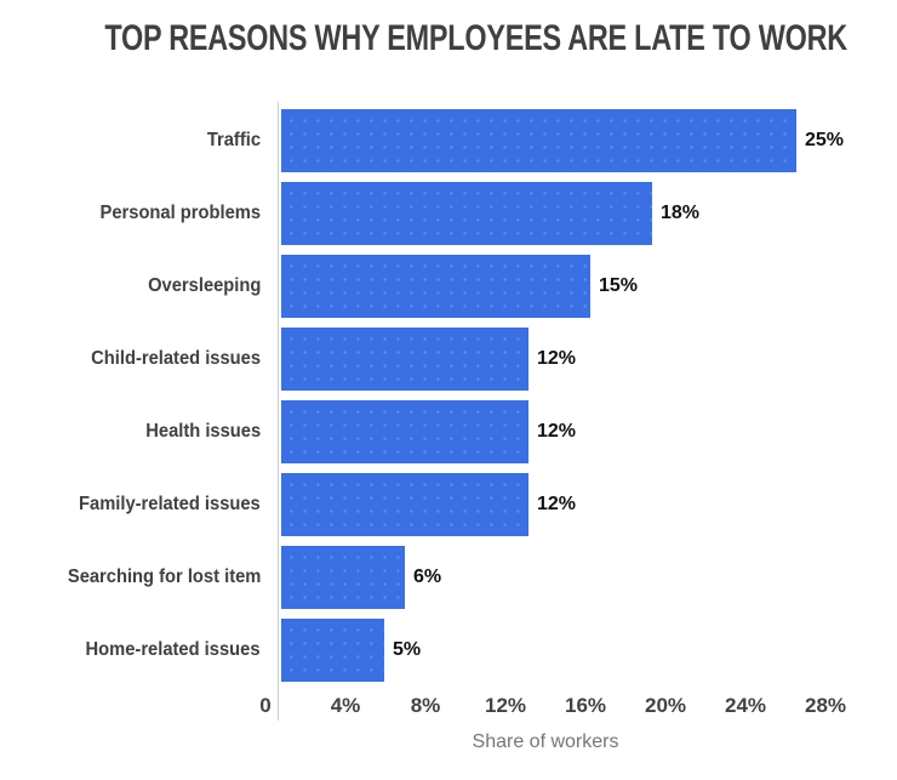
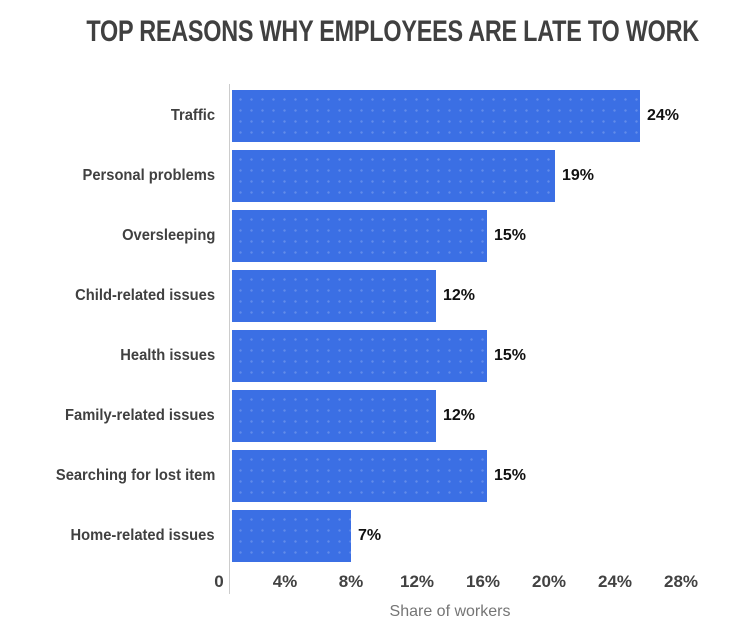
Traffic: 25% -> 24%
Personal problems: 18% -> 19%
Health issues: 12% -> 15%
Searching for lost item: 6% -> 15%
Home-related issues: 5% -> 7%
